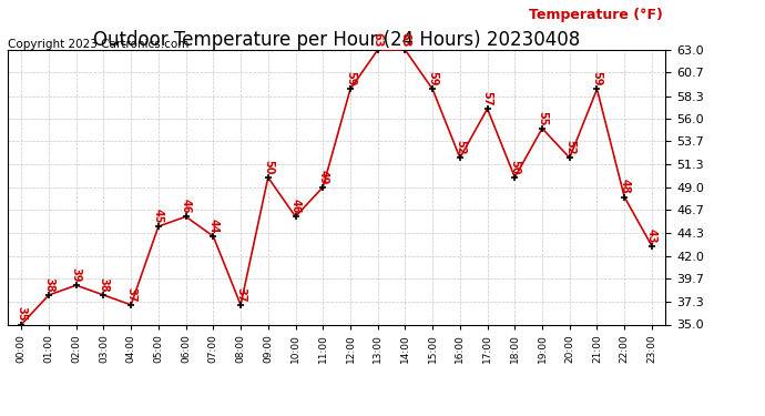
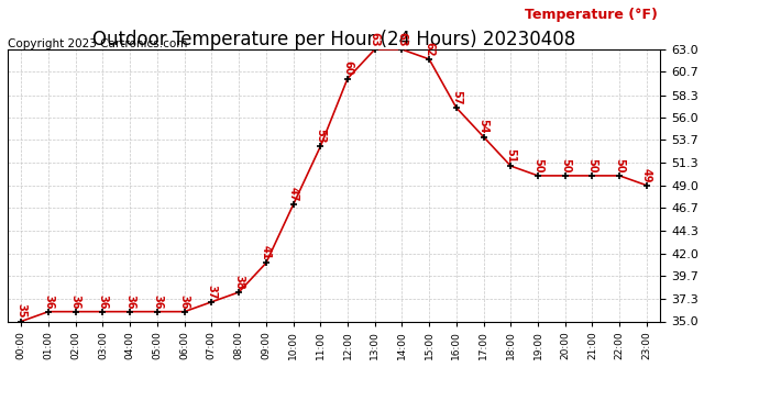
01:00: 38 -> 36
02:00: 39 -> 36
03:00: 38 -> 36
04:00: 37 -> 36
05:00: 45 -> 36
06:00: 46 -> 36
07:00: 44 -> 37
08:00: 37 -> 38
09:00: 50 -> 41
10:00: 46 -> 47
11:00: 49 -> 53
12:00: 59 -> 60
15:00: 59 -> 62
16:00: 52 -> 57
17:00: 57 -> 54
18:00: 50 -> 51
19:00: 55 -> 50
20:00: 52 -> 50
21:00: 59 -> 50
22:00: 48 -> 50
23:00: 43 -> 49
